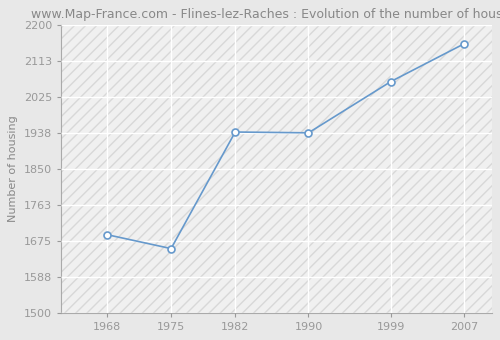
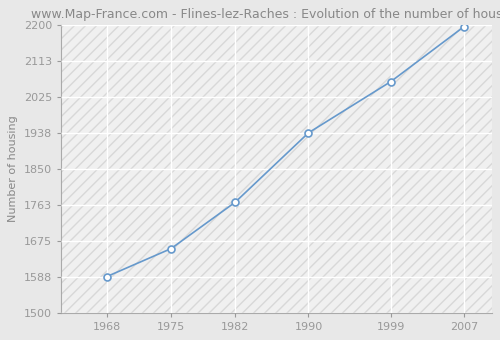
1968: 1690 -> 1588
1982: 1940 -> 1769
2007: 2155 -> 2197
